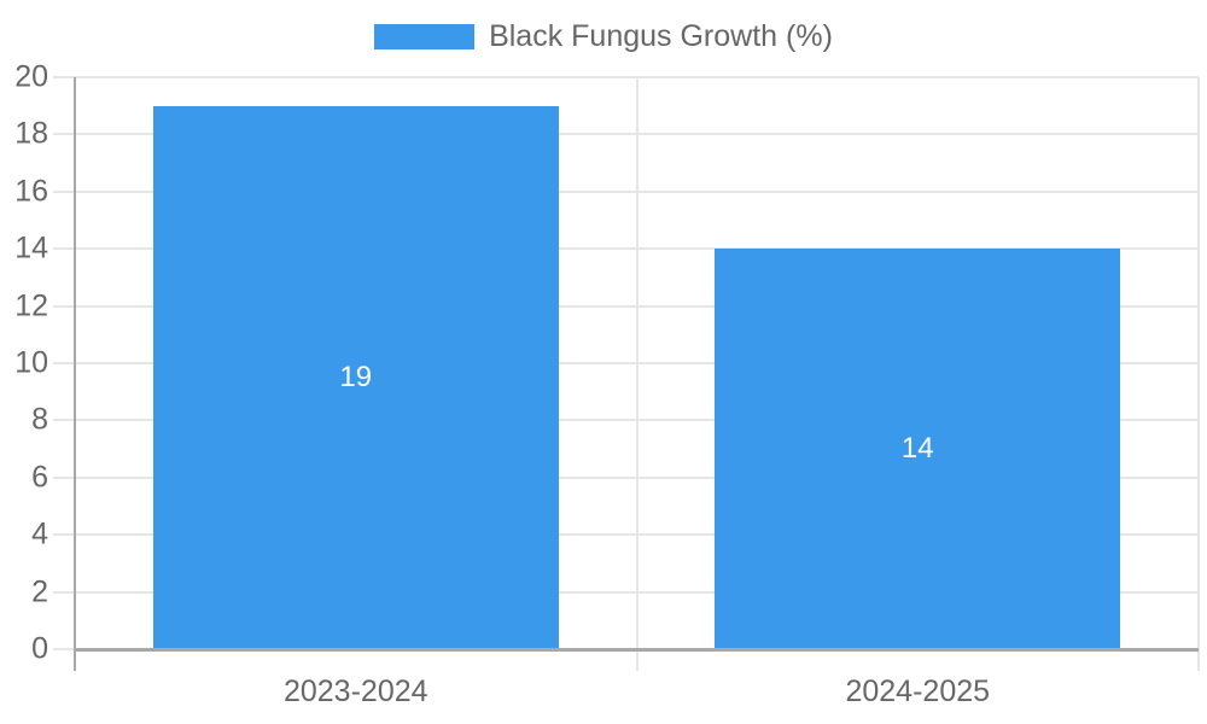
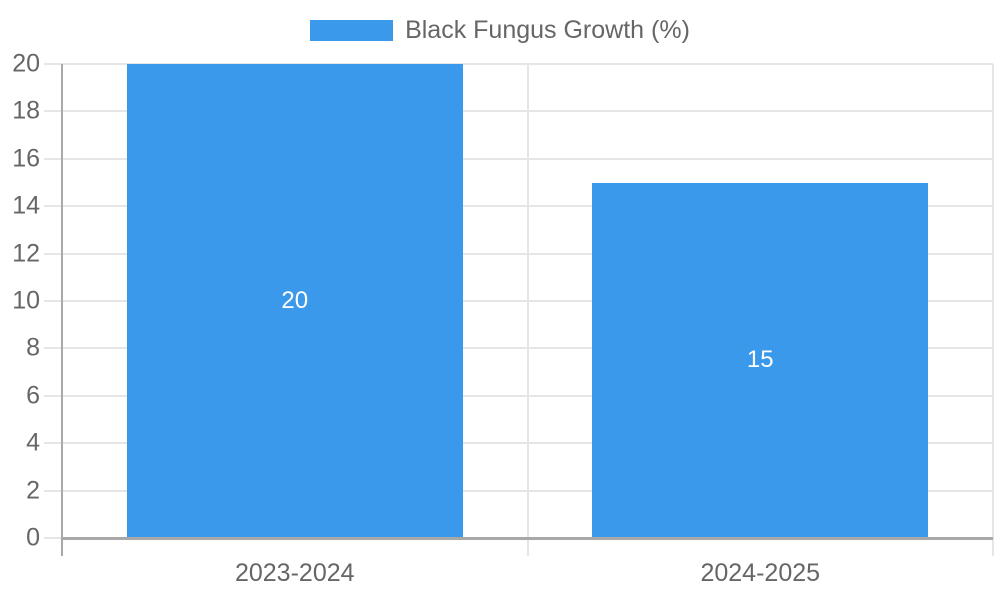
2023-2024: 19 -> 20
2024-2025: 14 -> 15
